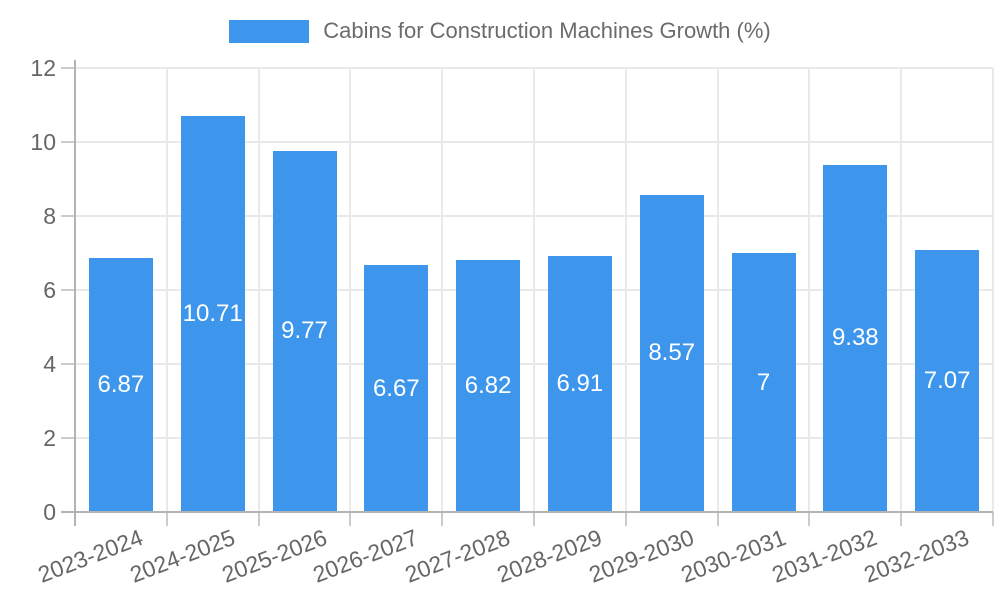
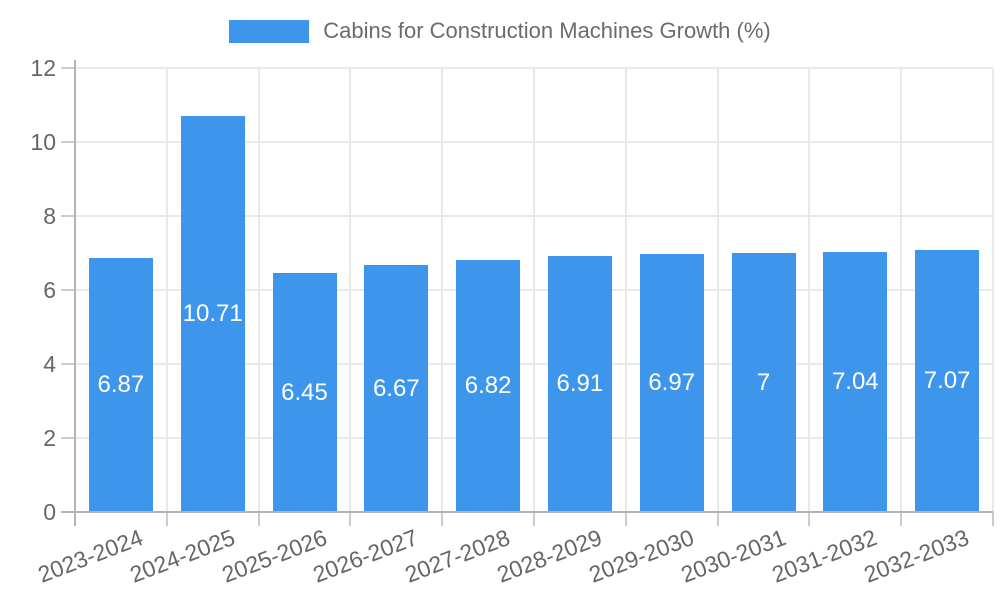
2025-2026: 9.77 -> 6.45
2029-2030: 8.57 -> 6.97
2031-2032: 9.38 -> 7.04
